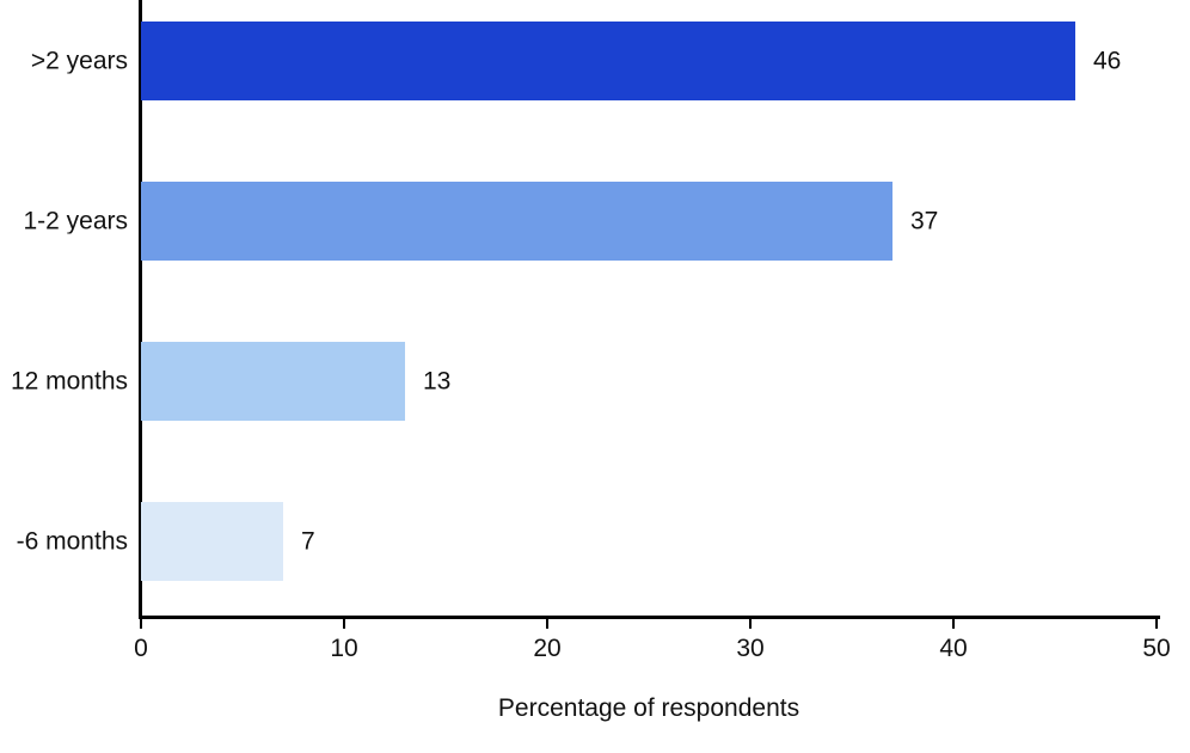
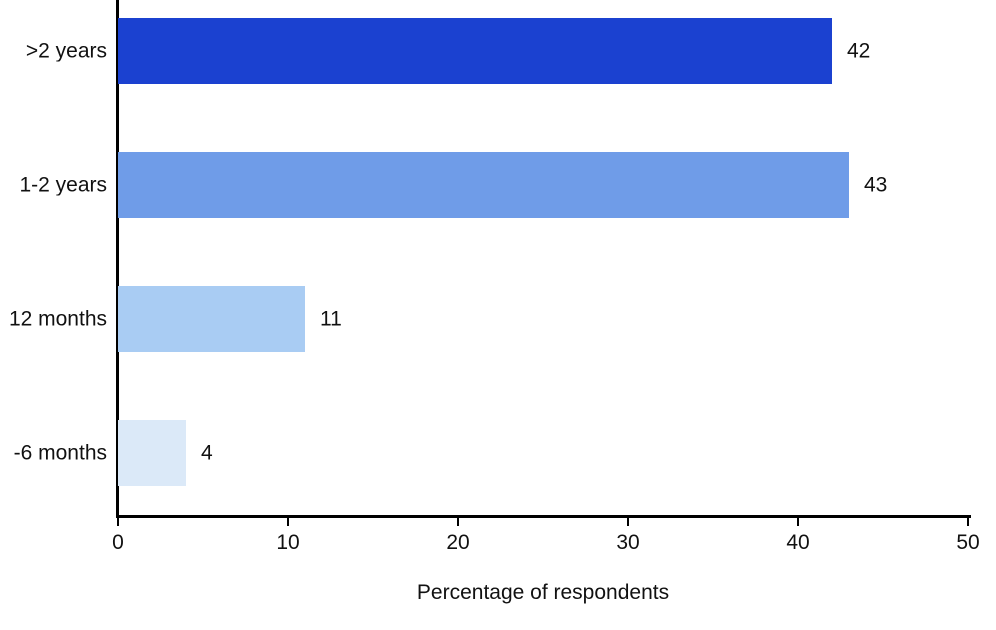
>2 years: 46 -> 42
1-2 years: 37 -> 43
12 months: 13 -> 11
-6 months: 7 -> 4
